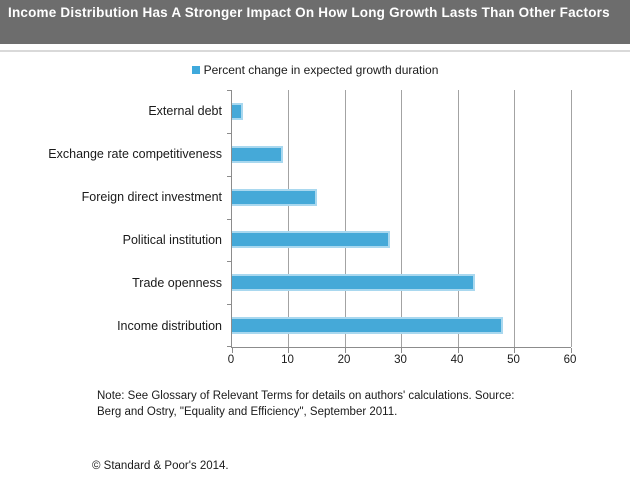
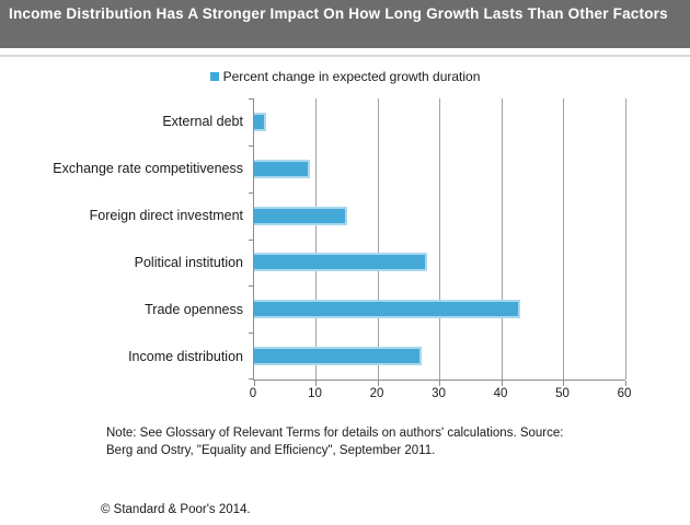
Income distribution: 48 -> 27
